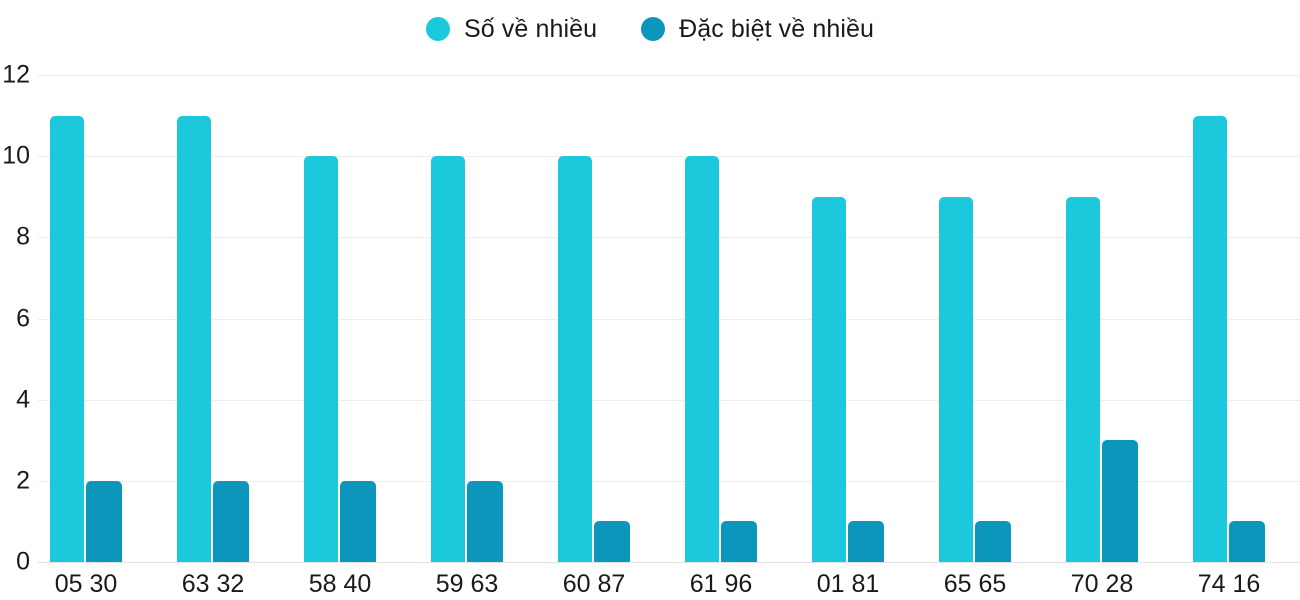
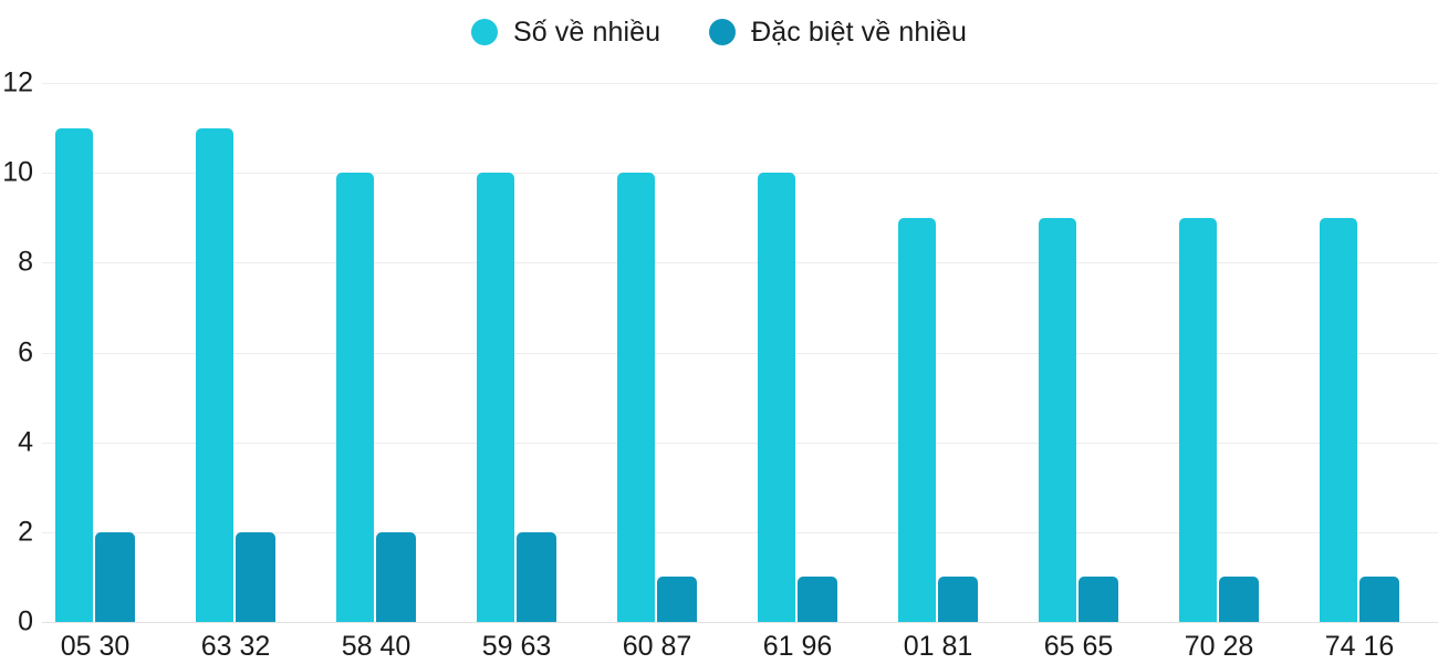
Đặc biệt về nhiều/70 28: 3 -> 1
Số về nhiều/74 16: 11 -> 9
